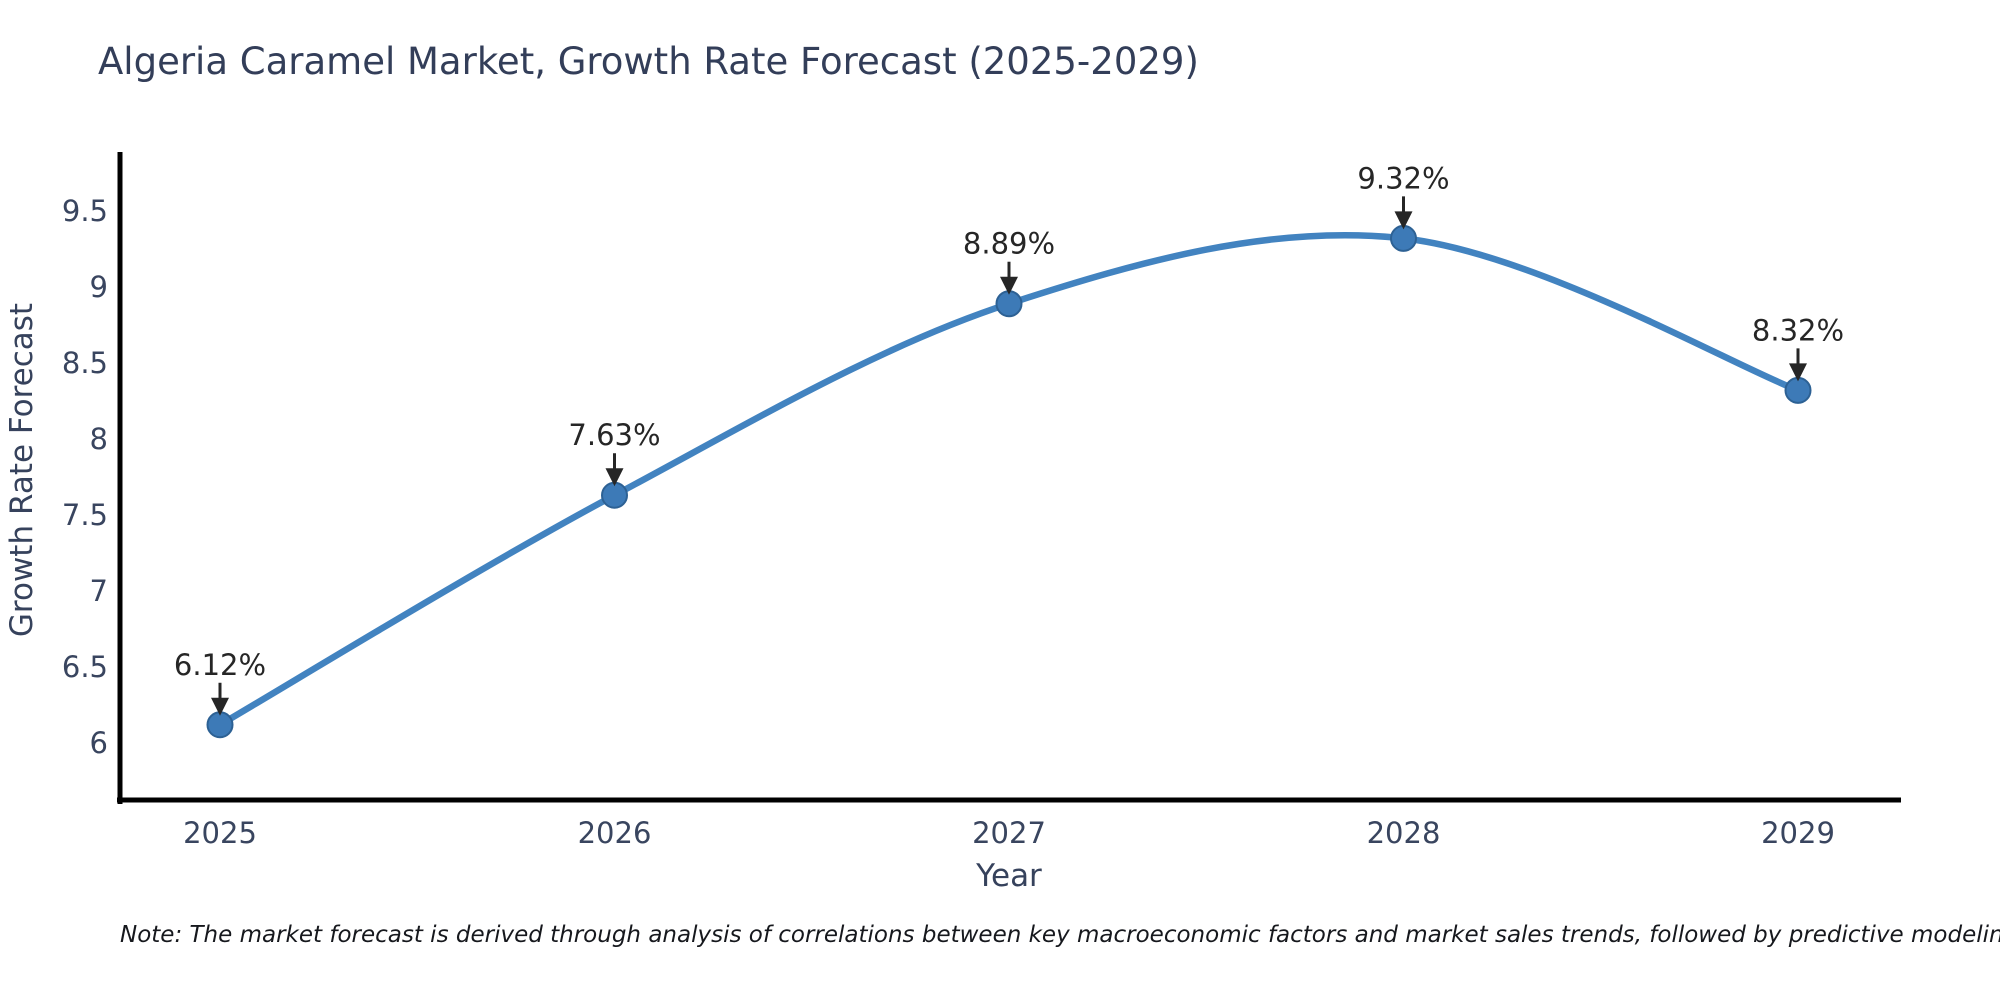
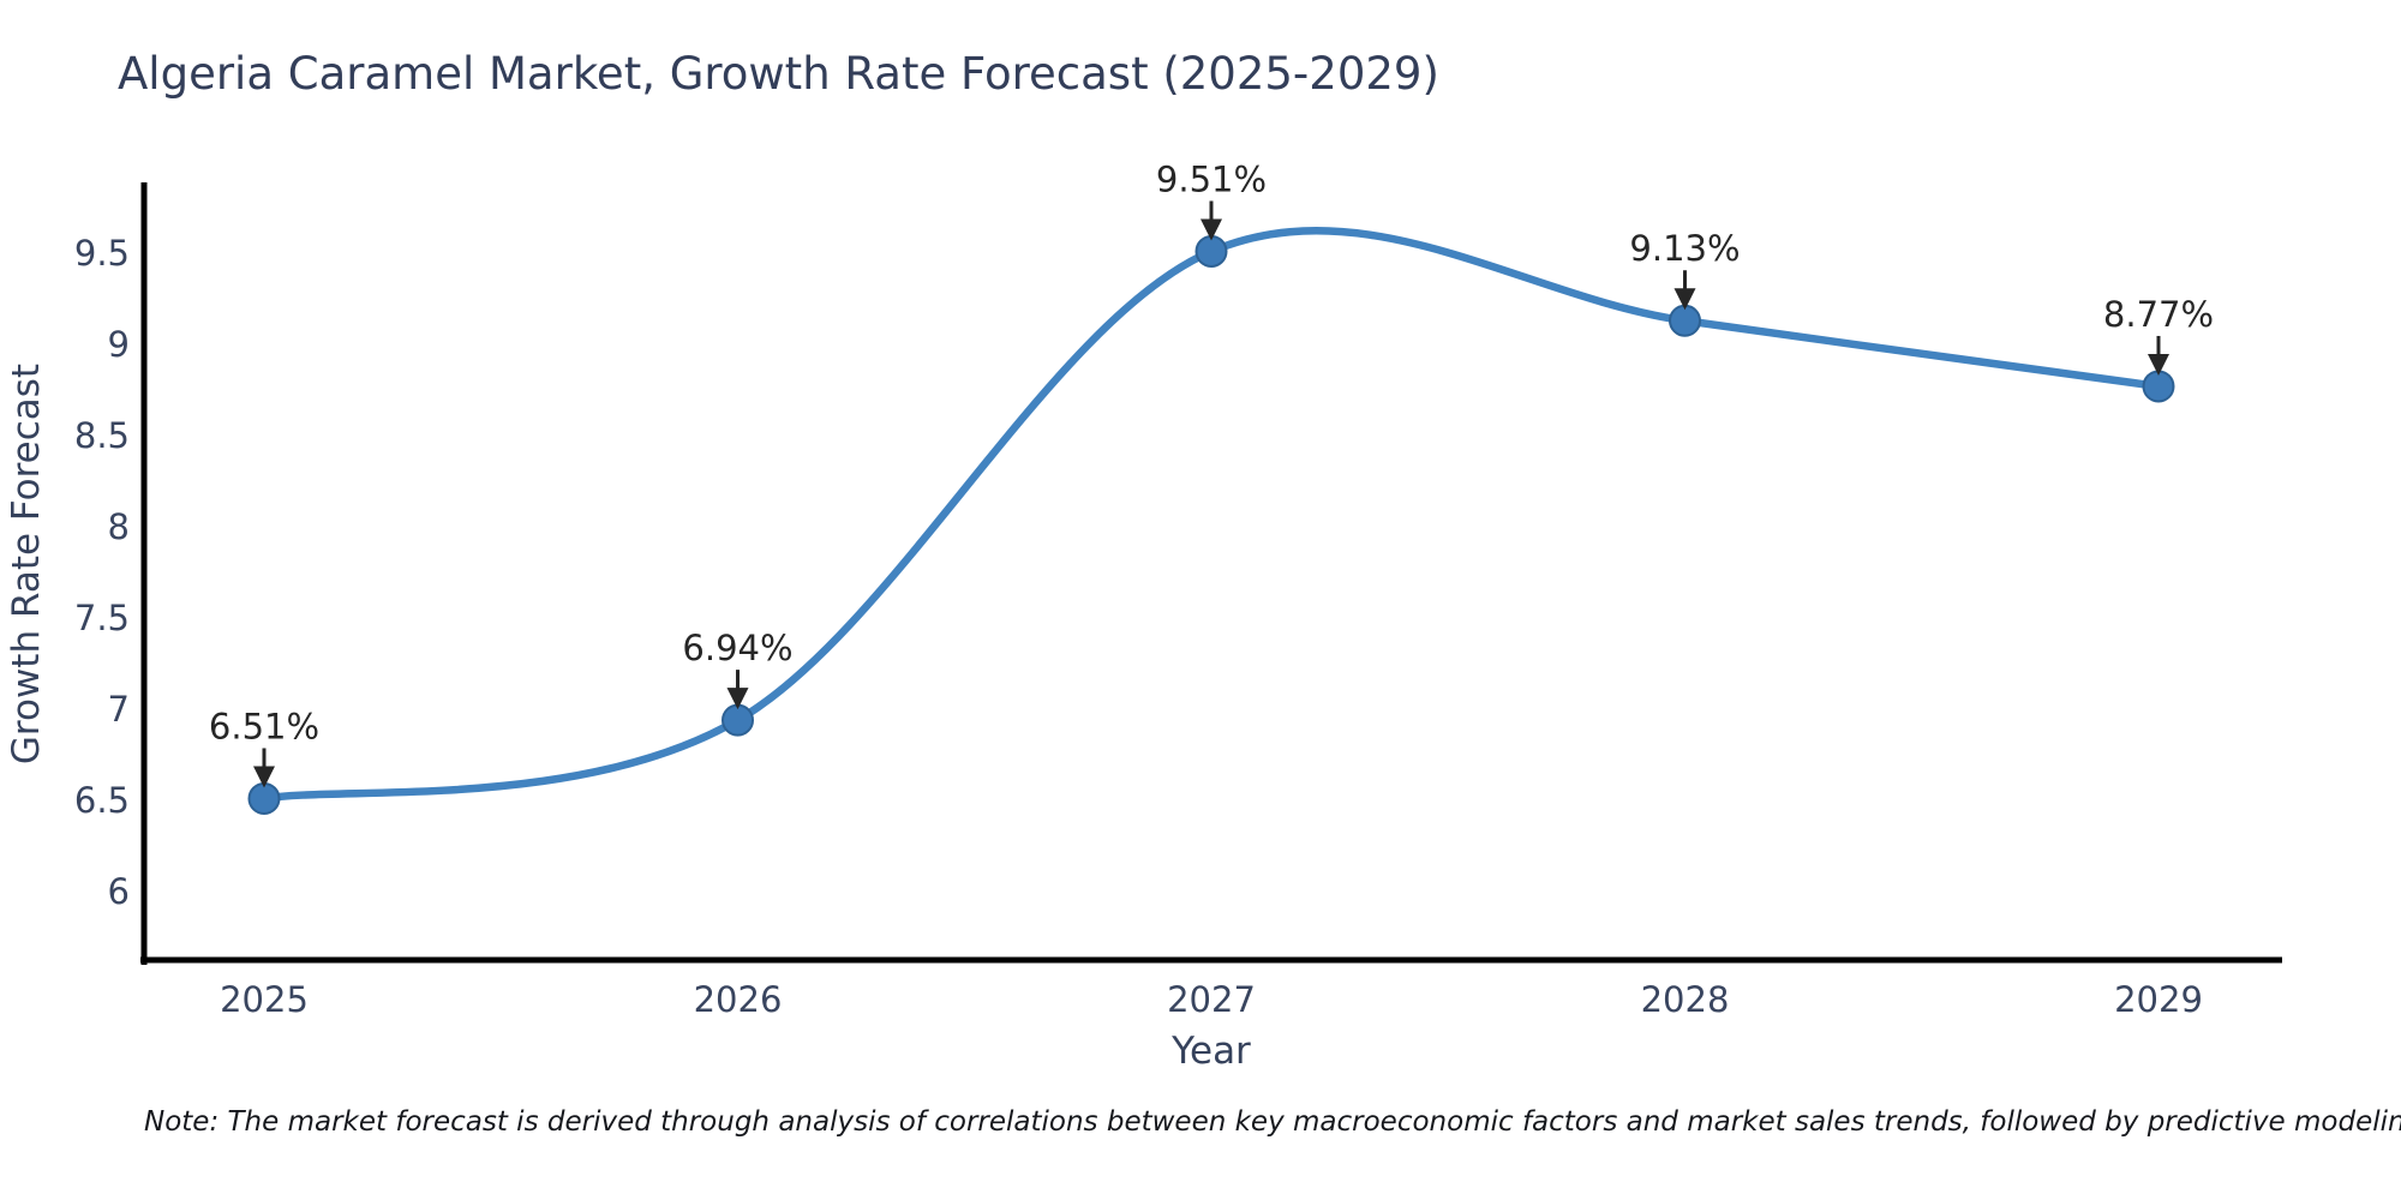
2025: 6.12% -> 6.51%
2026: 7.63% -> 6.94%
2027: 8.89% -> 9.51%
2028: 9.32% -> 9.13%
2029: 8.32% -> 8.77%
